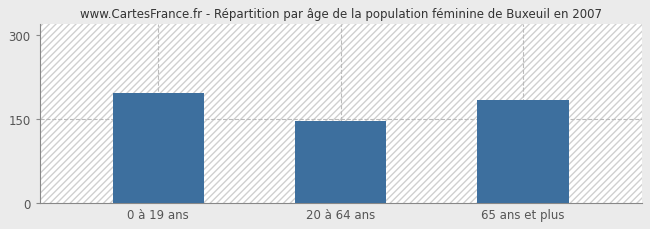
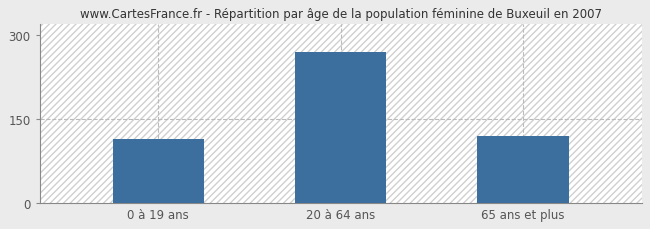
0 à 19 ans: 196 -> 115
20 à 64 ans: 146 -> 270
65 ans et plus: 184 -> 120
